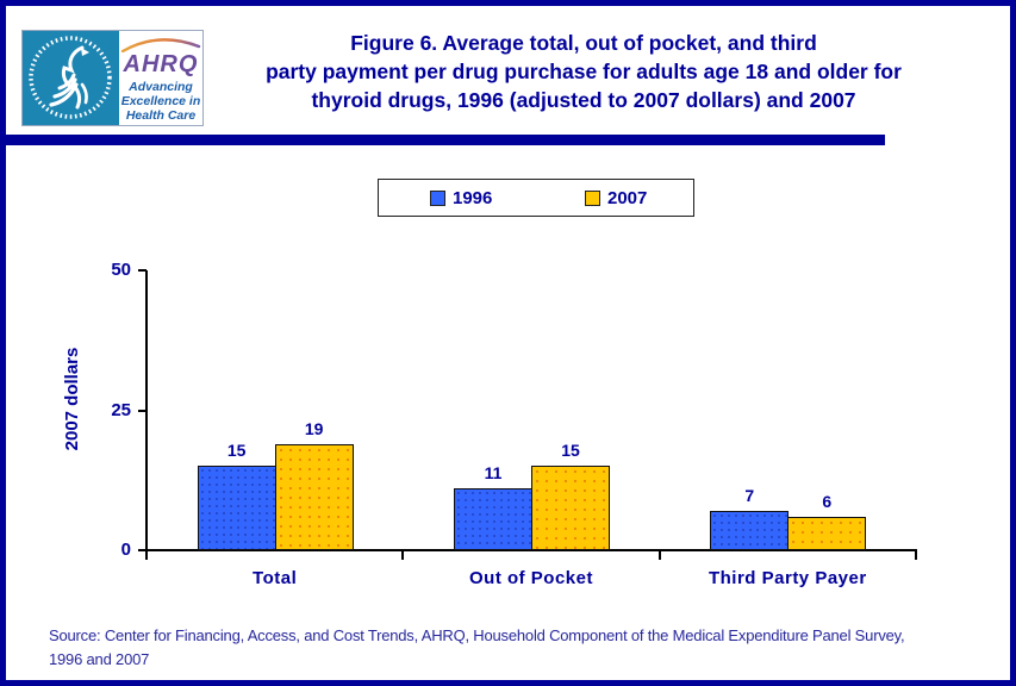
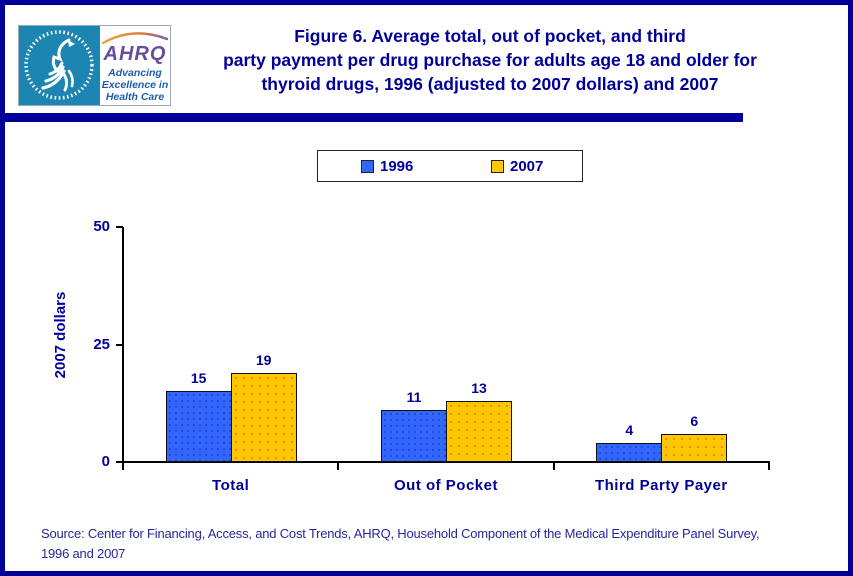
2007/Out of Pocket: 15 -> 13
1996/Third Party Payer: 7 -> 4
